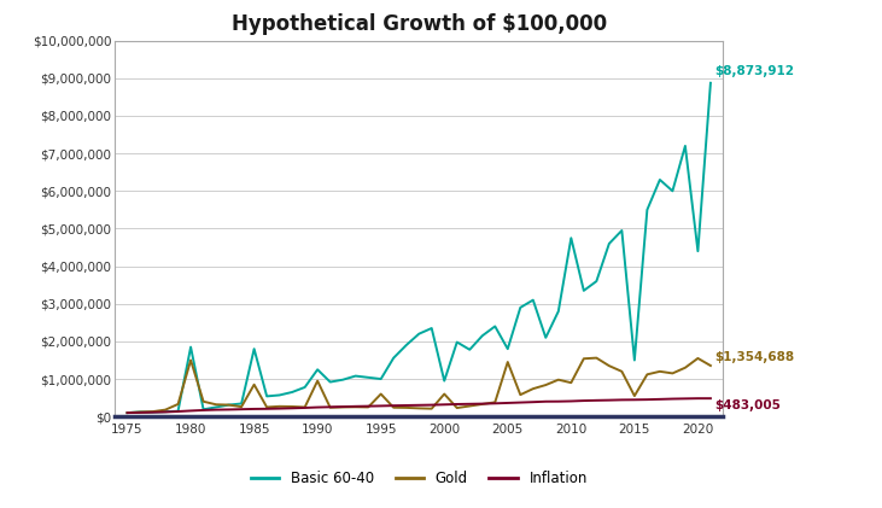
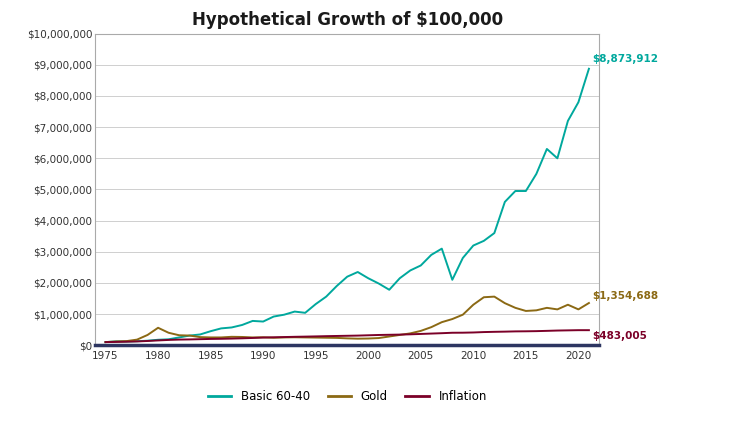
Basic 60-40/1980: $1,850,000 -> $180,000
Gold/1980: $1,500,000 -> $560,000
Basic 60-40/1985: $1,800,000 -> $450,000
Gold/1985: $850,000 -> $250,000
Basic 60-40/1990: $1,250,000 -> $760,000
Gold/1990: $950,000 -> $260,000
Basic 60-40/1995: $1,000,000 -> $1,320,000
Gold/1995: $600,000 -> $240,000
Basic 60-40/2000: $950,000 -> $2,150,000
Gold/2000: $600,000 -> $220,000
Basic 60-40/2005: $1,800,000 -> $2,560,000
Gold/2005: $1,450,000 -> $460,000
Basic 60-40/2010: $4,750,000 -> $3,200,000
Gold/2010: $900,000 -> $1,300,000
Basic 60-40/2015: $1,500,000 -> $4,950,000
Gold/2015: $550,000 -> $1,100,000
Basic 60-40/2020: $4,400,000 -> $7,800,000
Gold/2020: $1,550,000 -> $1,150,000
